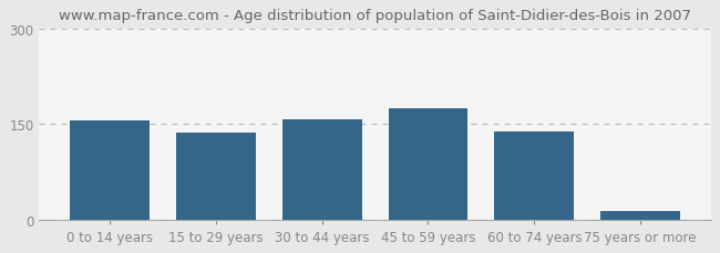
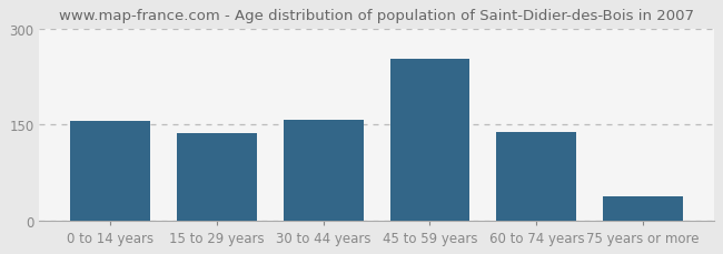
45 to 59 years: 175 -> 252
75 years or more: 13 -> 38
